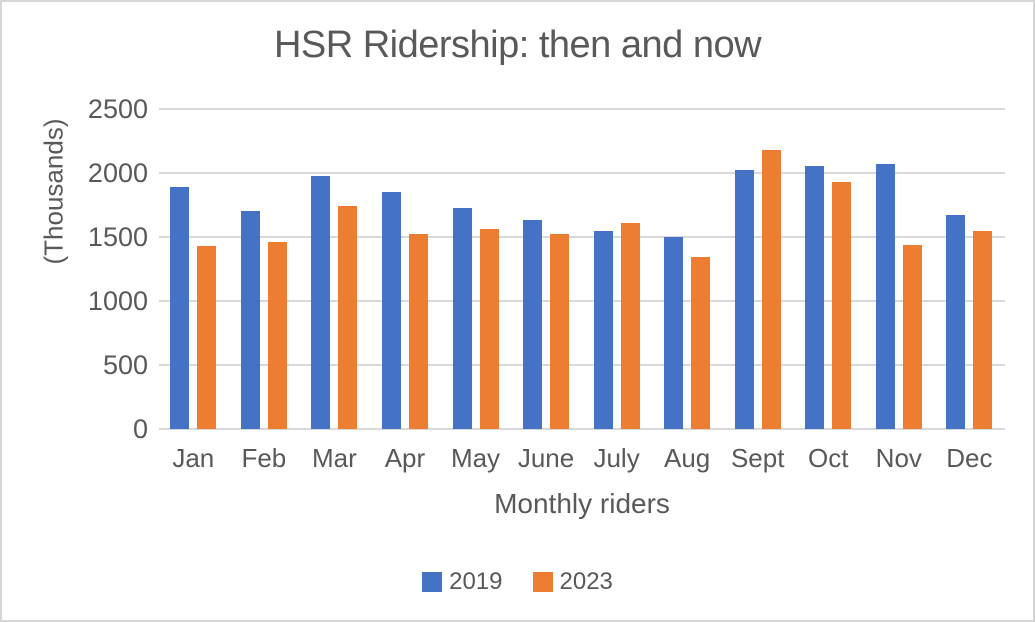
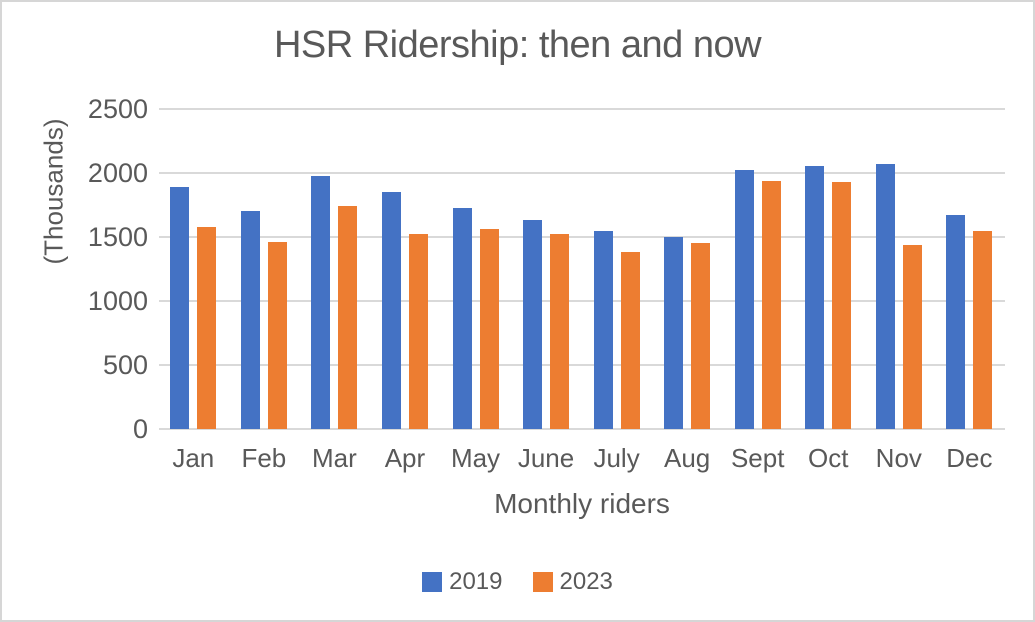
2023/Jan: 1430 -> 1580
2023/July: 1610 -> 1380
2023/Aug: 1340 -> 1450
2023/Sept: 2180 -> 1940
